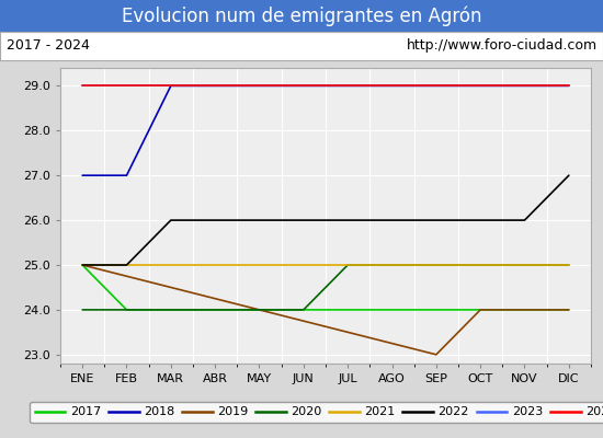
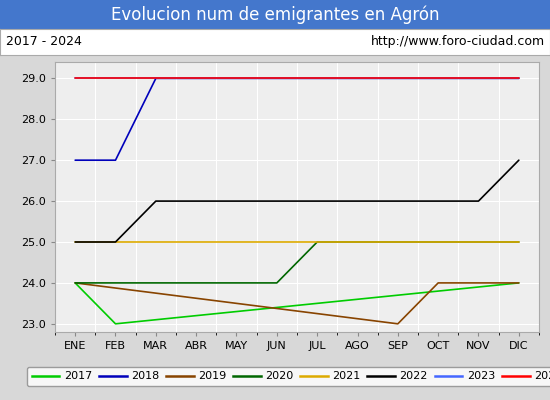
2017/ENE: 25 -> 24
2019/ENE: 25 -> 24
2017/FEB: 24 -> 23
